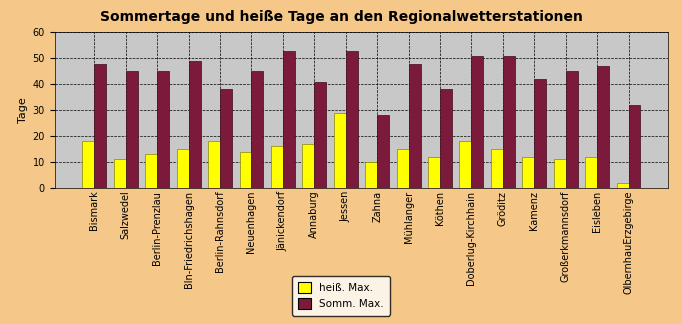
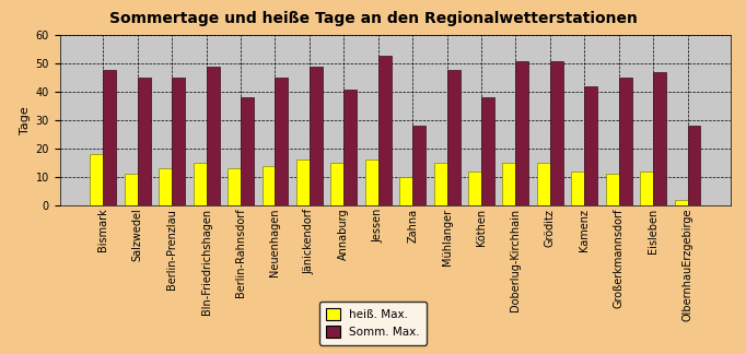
heiß. Max./Berlin-Rahnsdorf: 18 -> 13
Somm. Max./Jänickendorf: 53 -> 49
heiß. Max./Annaburg: 17 -> 15
heiß. Max./Jessen: 29 -> 16
heiß. Max./Doberlug-Kirchhain: 18 -> 15
Somm. Max./OlbernhauErzgebirge: 32 -> 28
